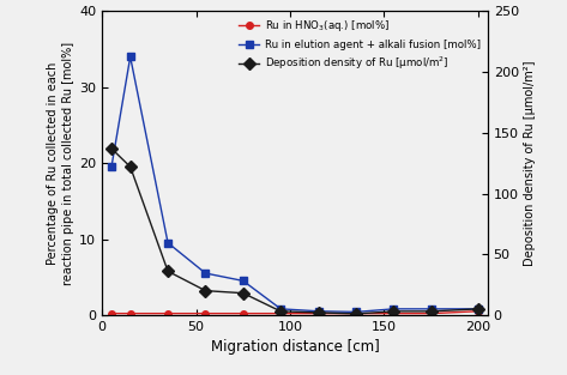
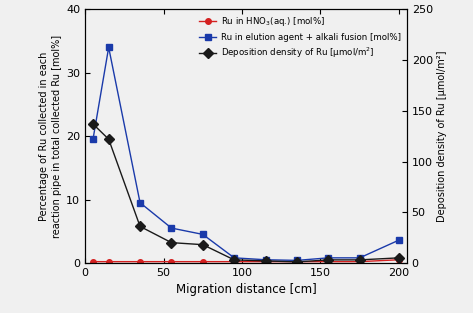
Ru in elution agent + alkali fusion [mol%]/200: 0.8 -> 3.6
